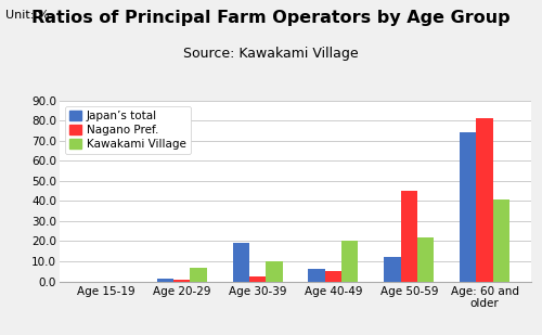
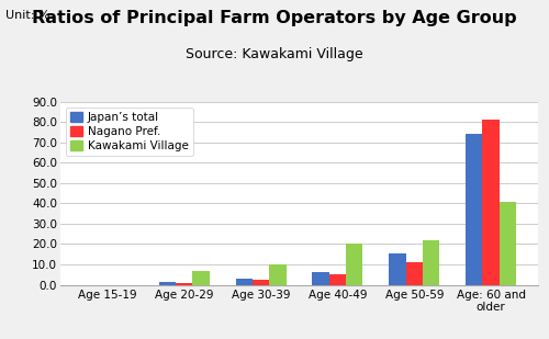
Japan’s total/Age 30-39: 19 -> 3
Japan’s total/Age 50-59: 12 -> 16
Nagano Pref./Age 50-59: 45 -> 11
